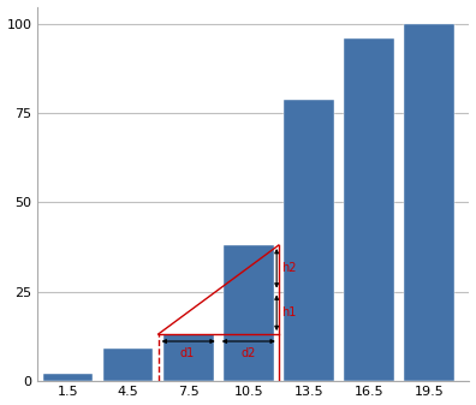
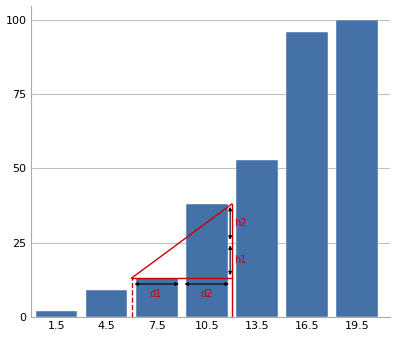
13.5: 79 -> 53
